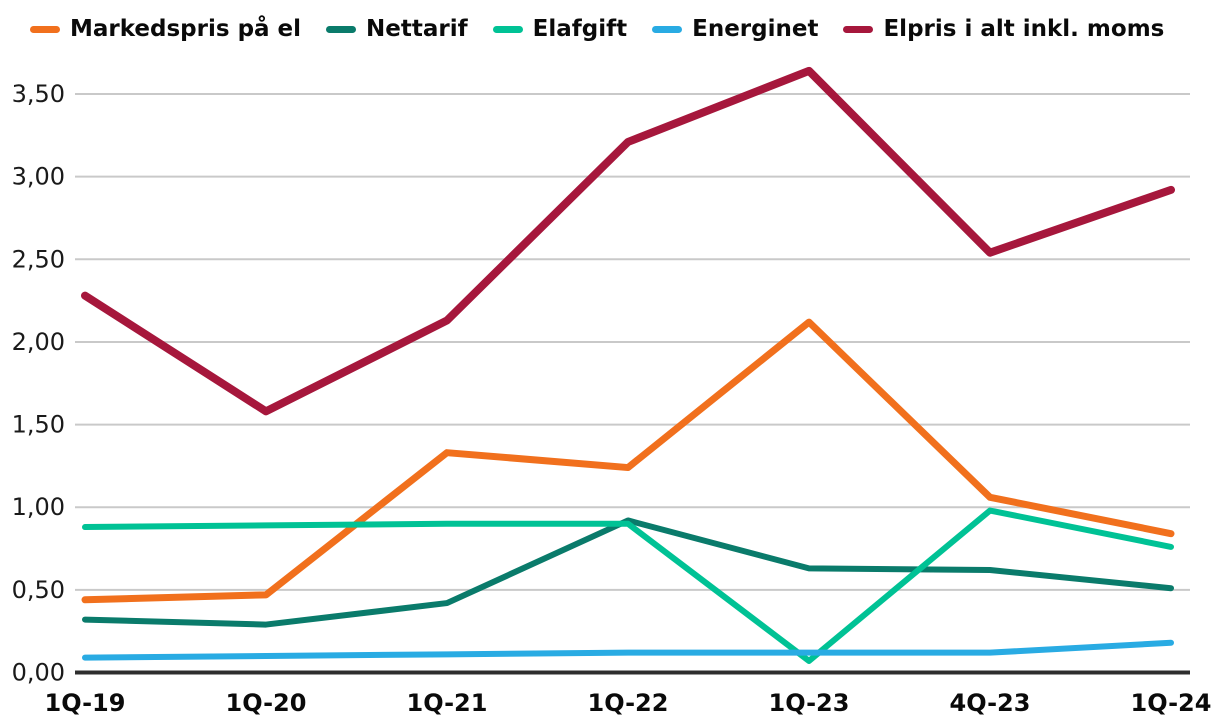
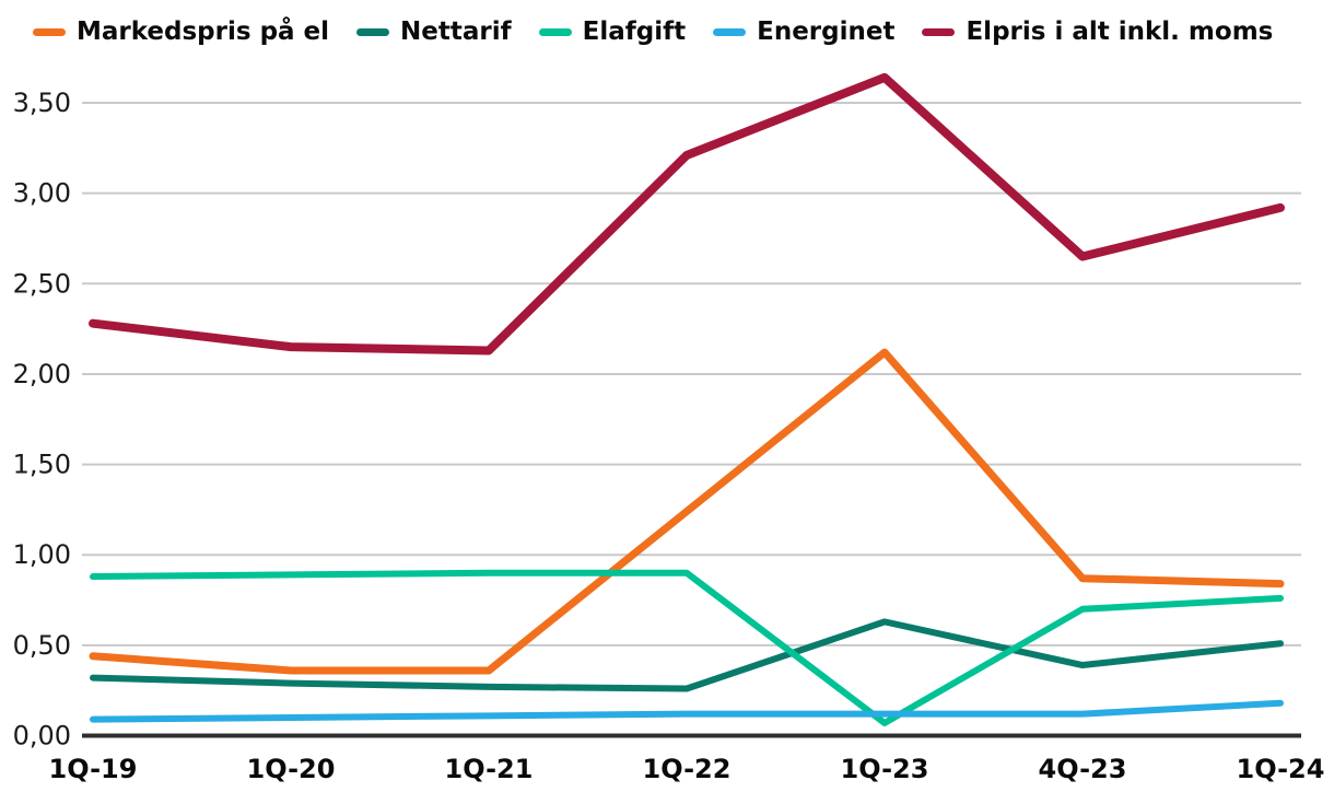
Markedspris på el/1Q-20: 0,47 -> 0,36
Elpris i alt inkl. moms/1Q-20: 1,58 -> 2,15
Markedspris på el/1Q-21: 1,33 -> 0,36
Nettarif/1Q-21: 0,42 -> 0,27
Nettarif/1Q-22: 0,92 -> 0,26
Markedspris på el/4Q-23: 1,06 -> 0,87
Nettarif/4Q-23: 0,62 -> 0,39
Elafgift/4Q-23: 0,98 -> 0,70
Elpris i alt inkl. moms/4Q-23: 2,54 -> 2,65
